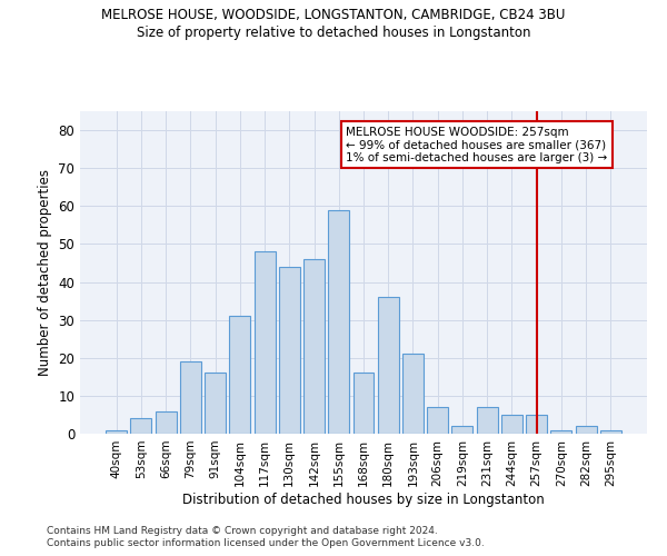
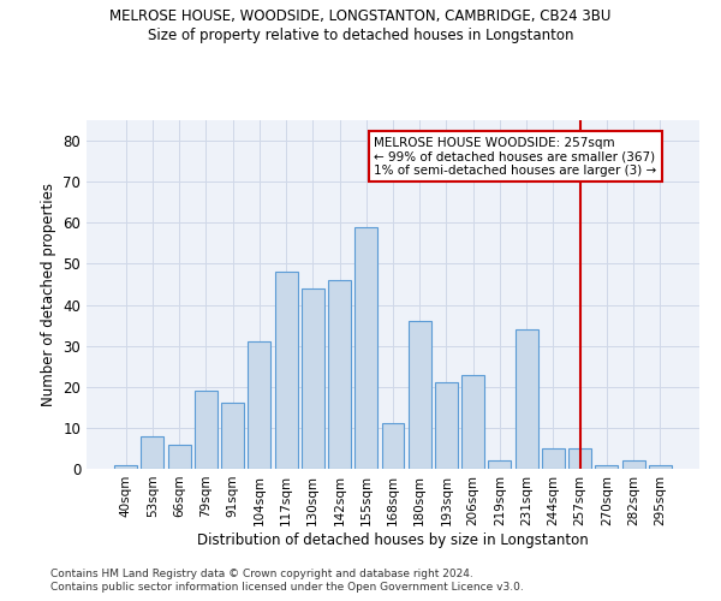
53sqm: 4 -> 8
168sqm: 16 -> 11
206sqm: 7 -> 23
231sqm: 7 -> 34
